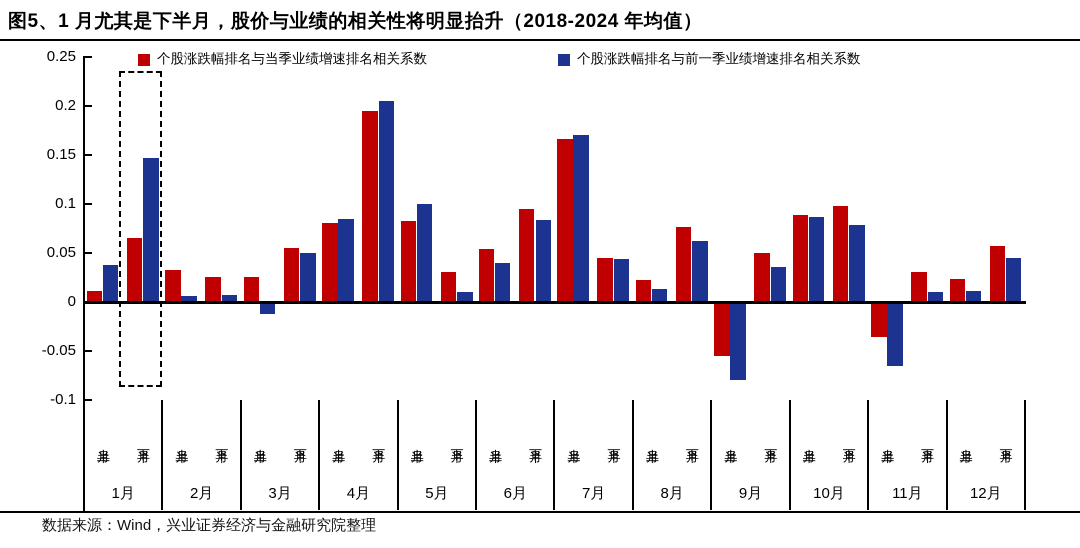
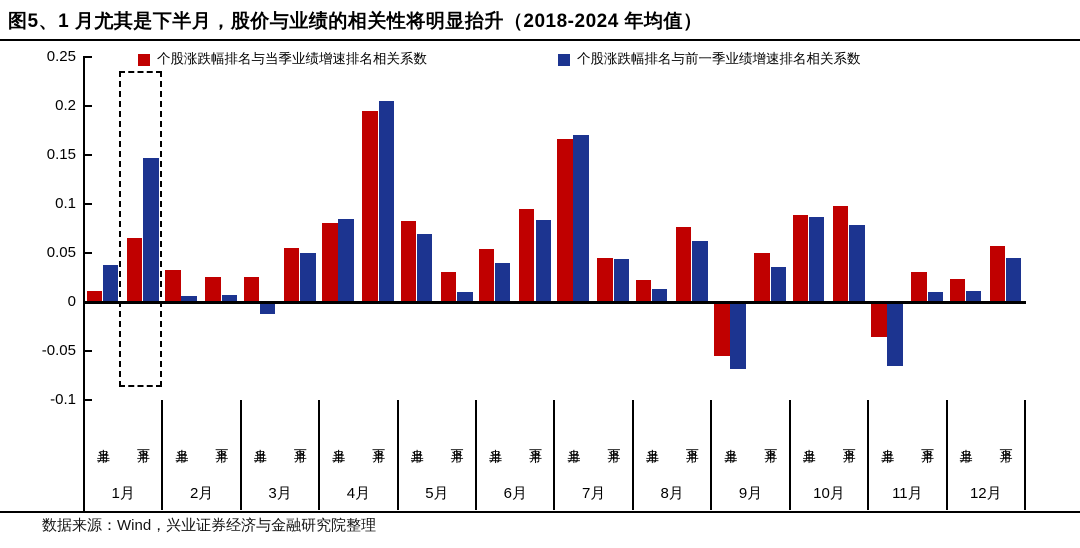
个股涨跌幅排名与前一季业绩增速排名相关系数/5月上半月: 0.10 -> 0.07
个股涨跌幅排名与前一季业绩增速排名相关系数/9月上半月: -0.08 -> -0.07
